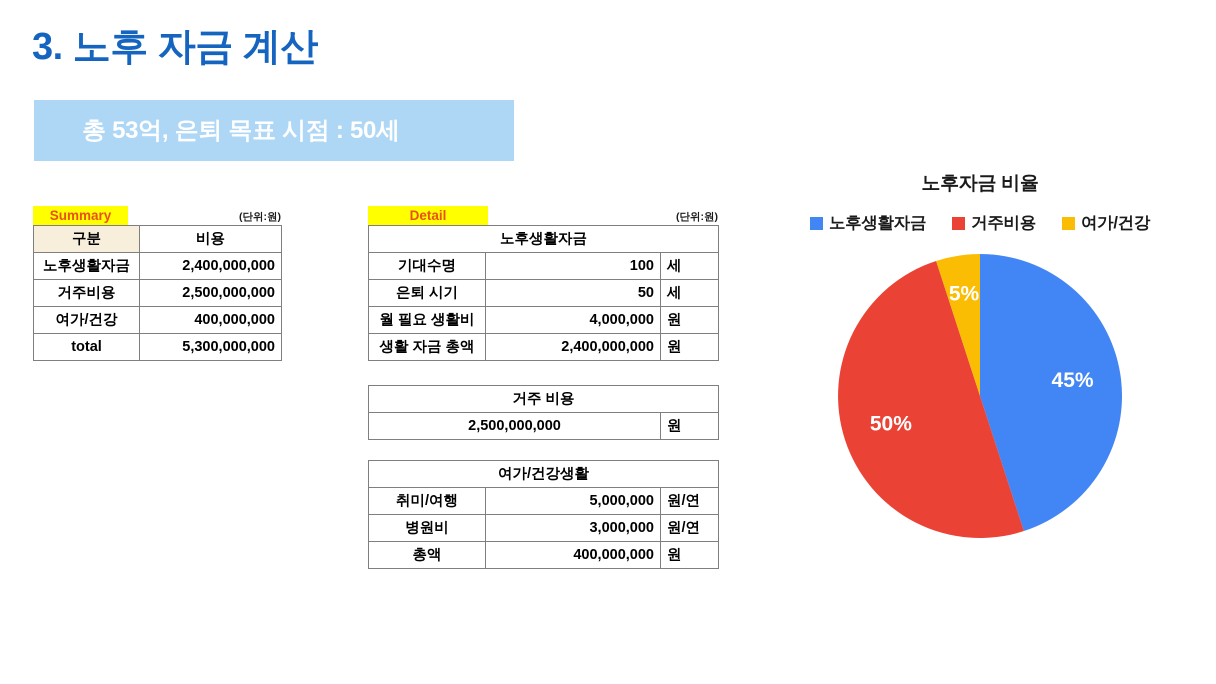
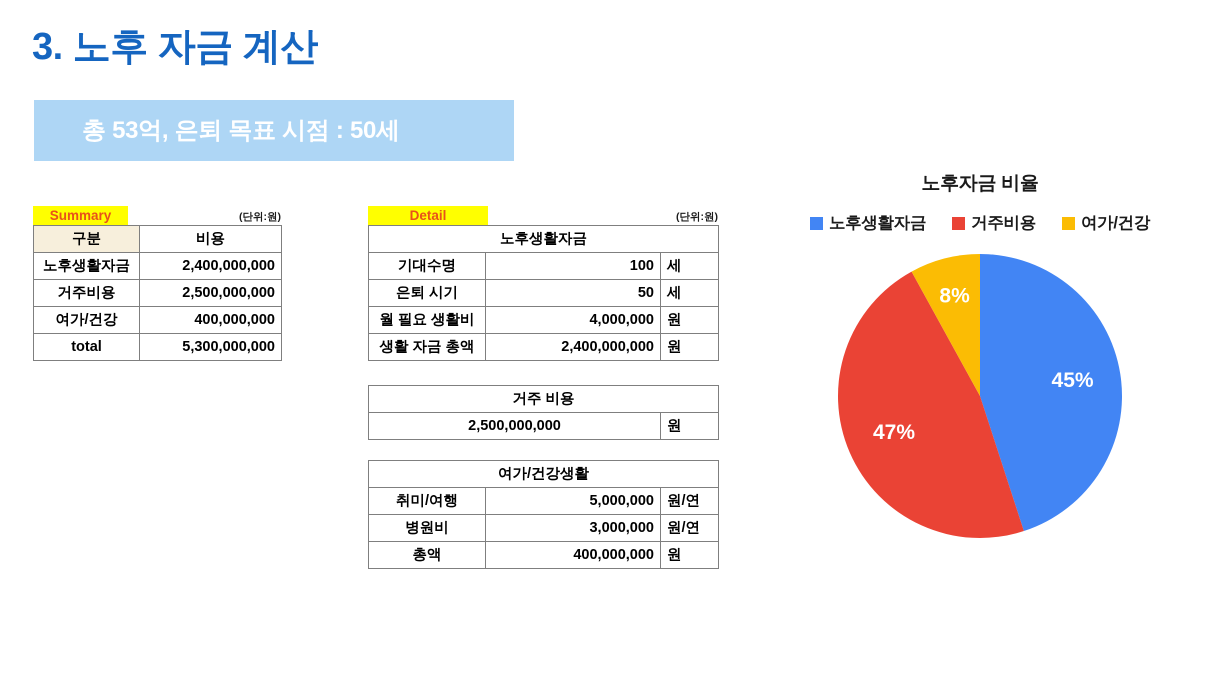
거주비용: 50% -> 47%
여가/건강: 5% -> 8%
